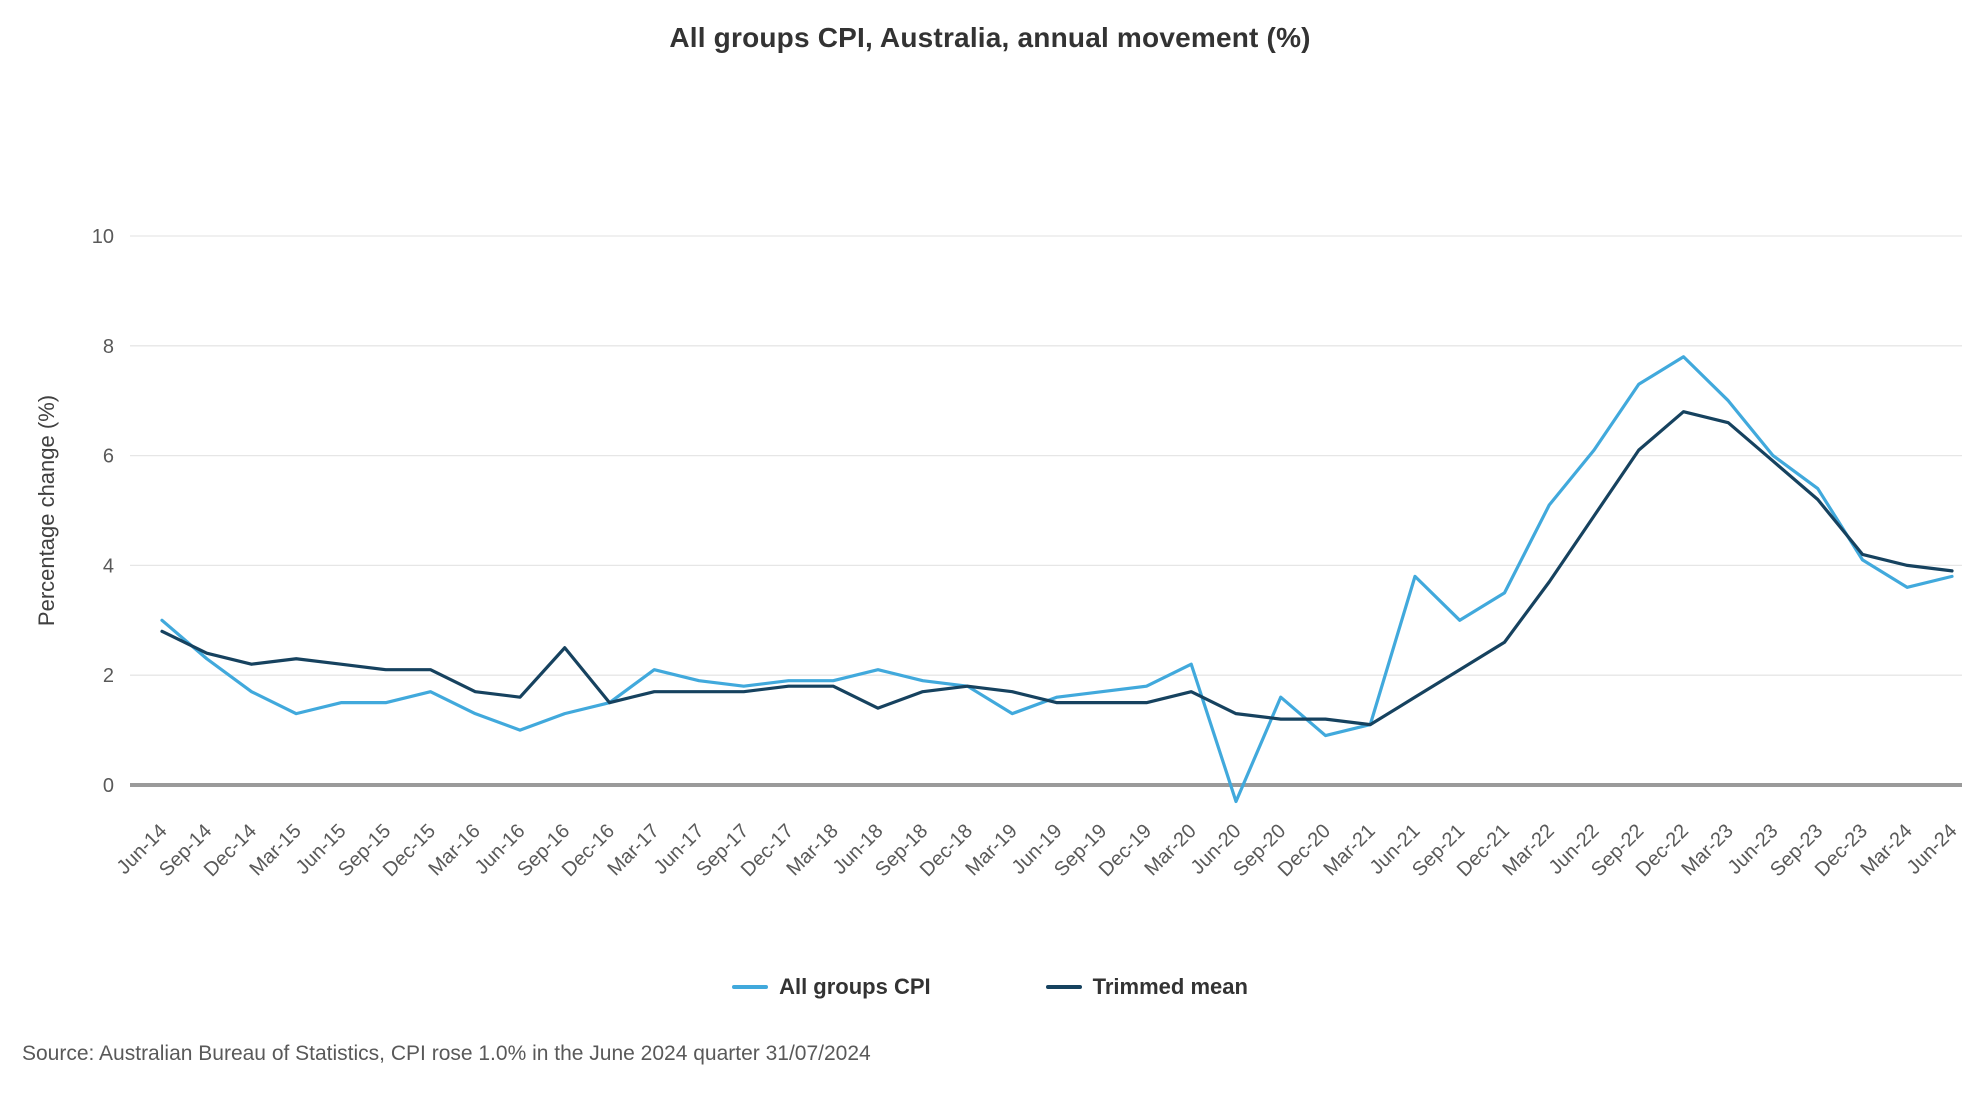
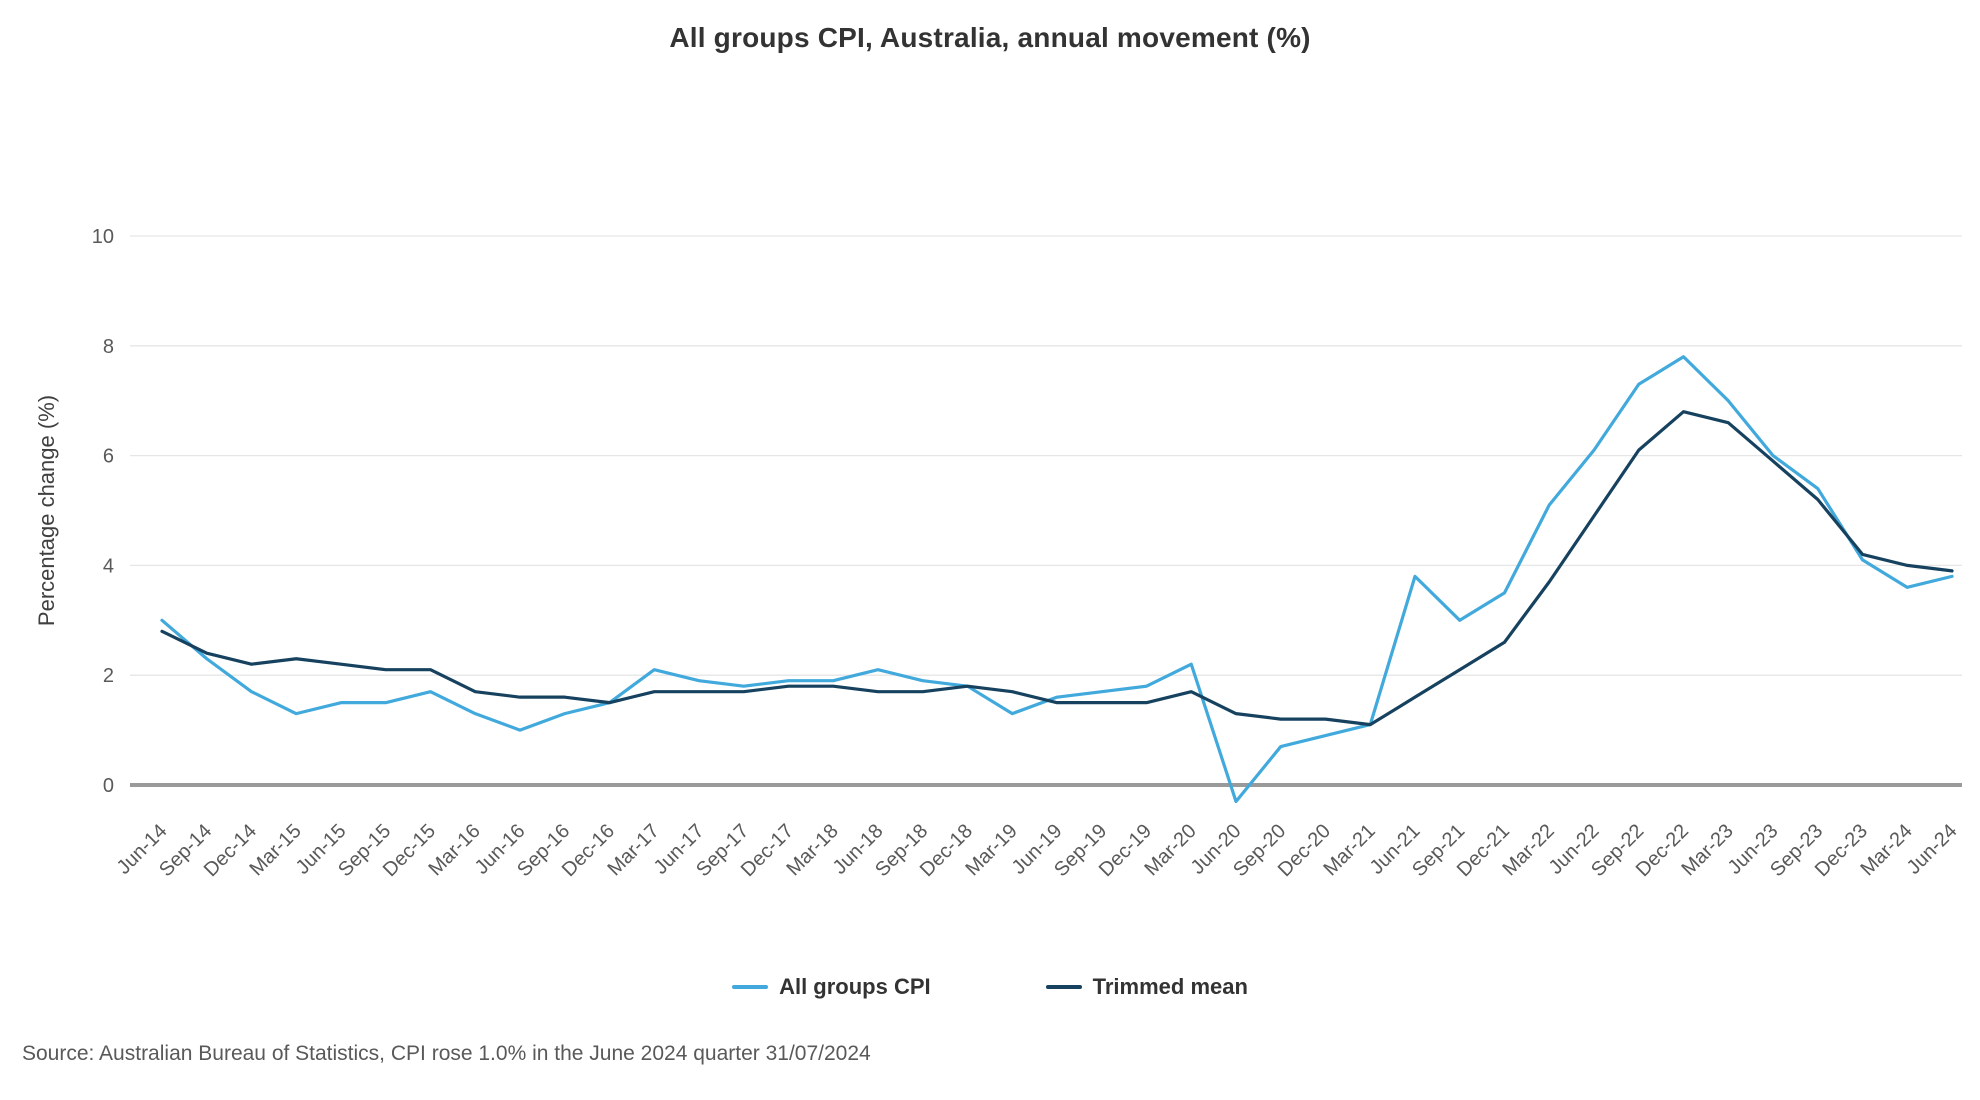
Trimmed mean/Sep-16: 2.5 -> 1.6
Trimmed mean/Jun-18: 1.4 -> 1.7
All groups CPI/Sep-20: 1.6 -> 0.7
